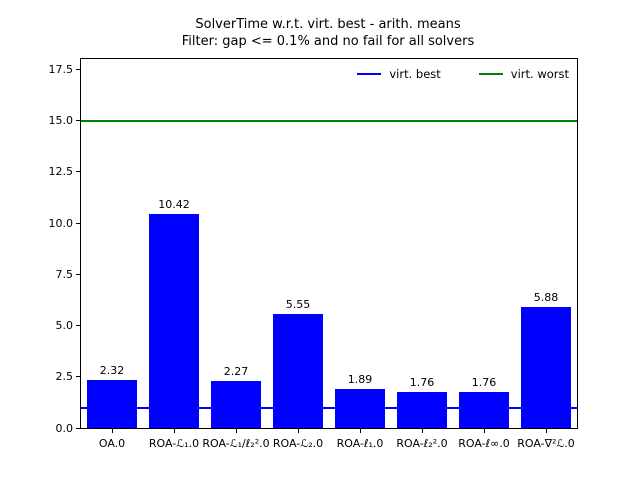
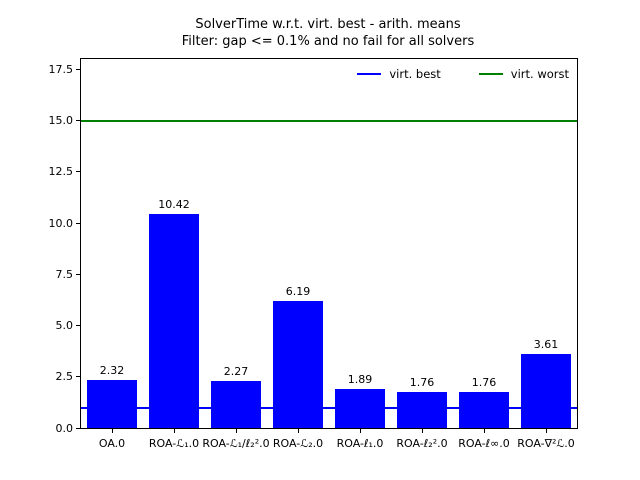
ROA-ℒ₂.0: 5.55 -> 6.19
ROA-∇²ℒ.0: 5.88 -> 3.61
